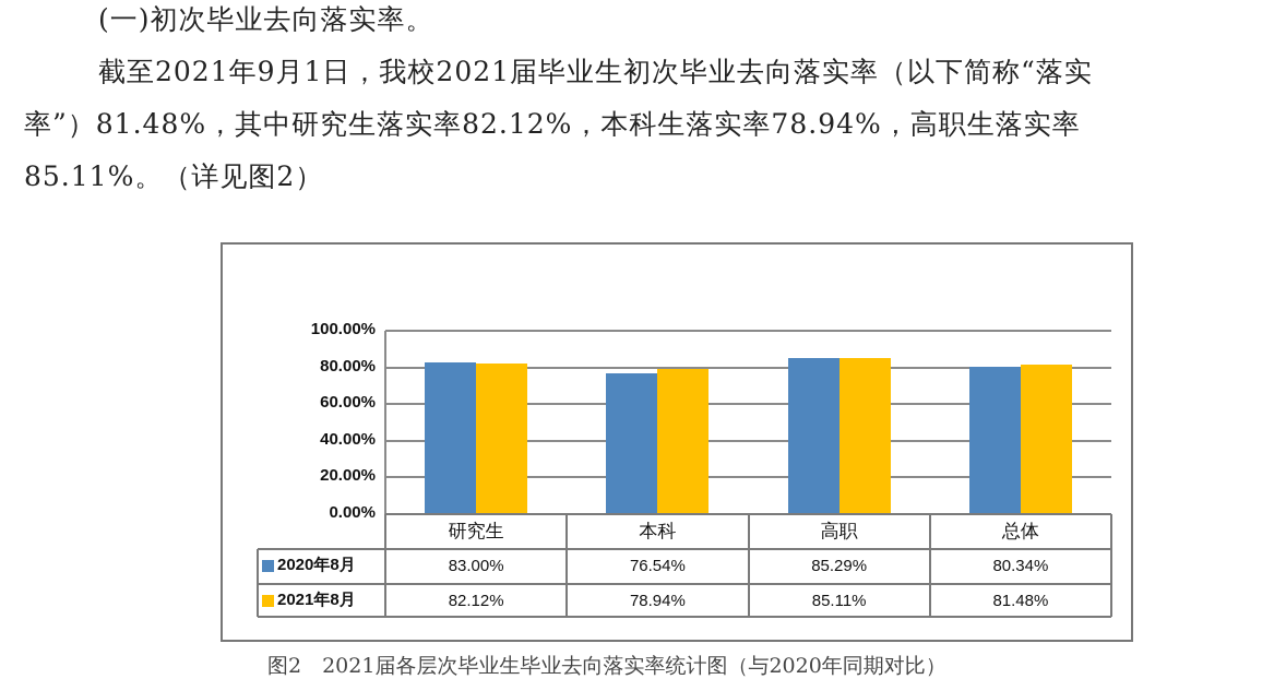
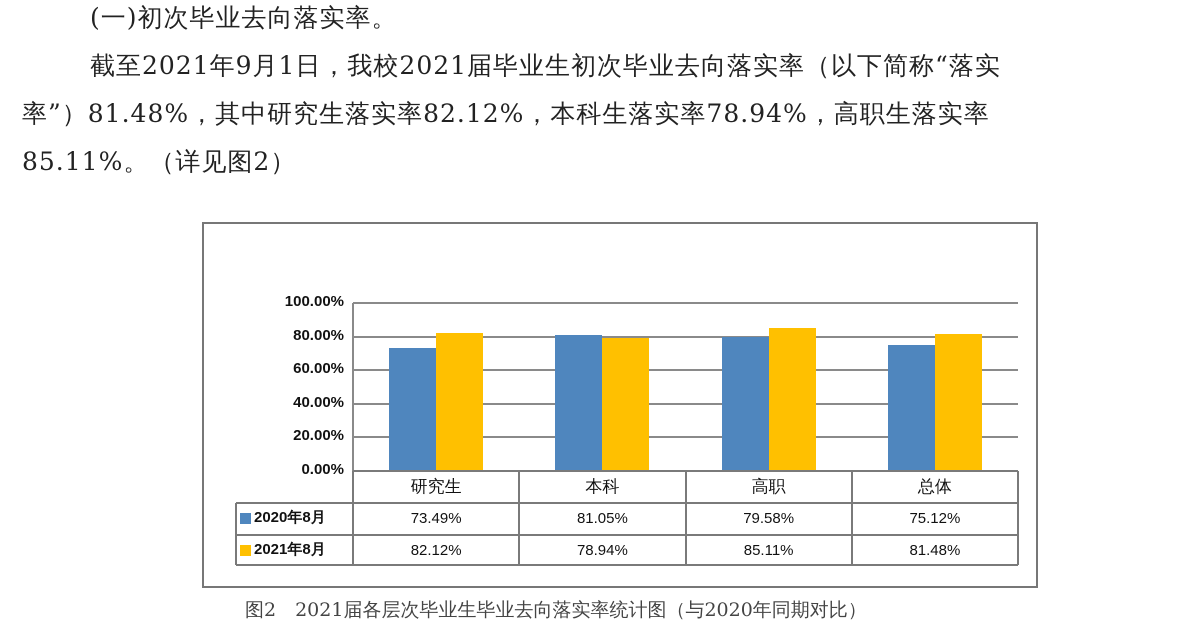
2020年8月/研究生: 83.00% -> 73.49%
2020年8月/本科: 76.54% -> 81.05%
2020年8月/高职: 85.29% -> 79.58%
2020年8月/总体: 80.34% -> 75.12%
